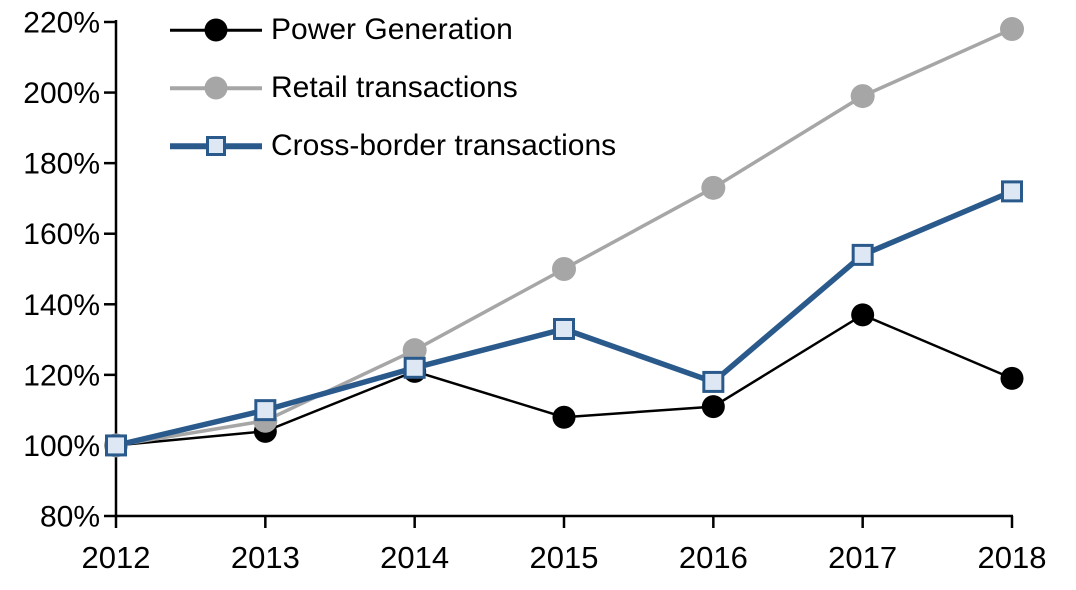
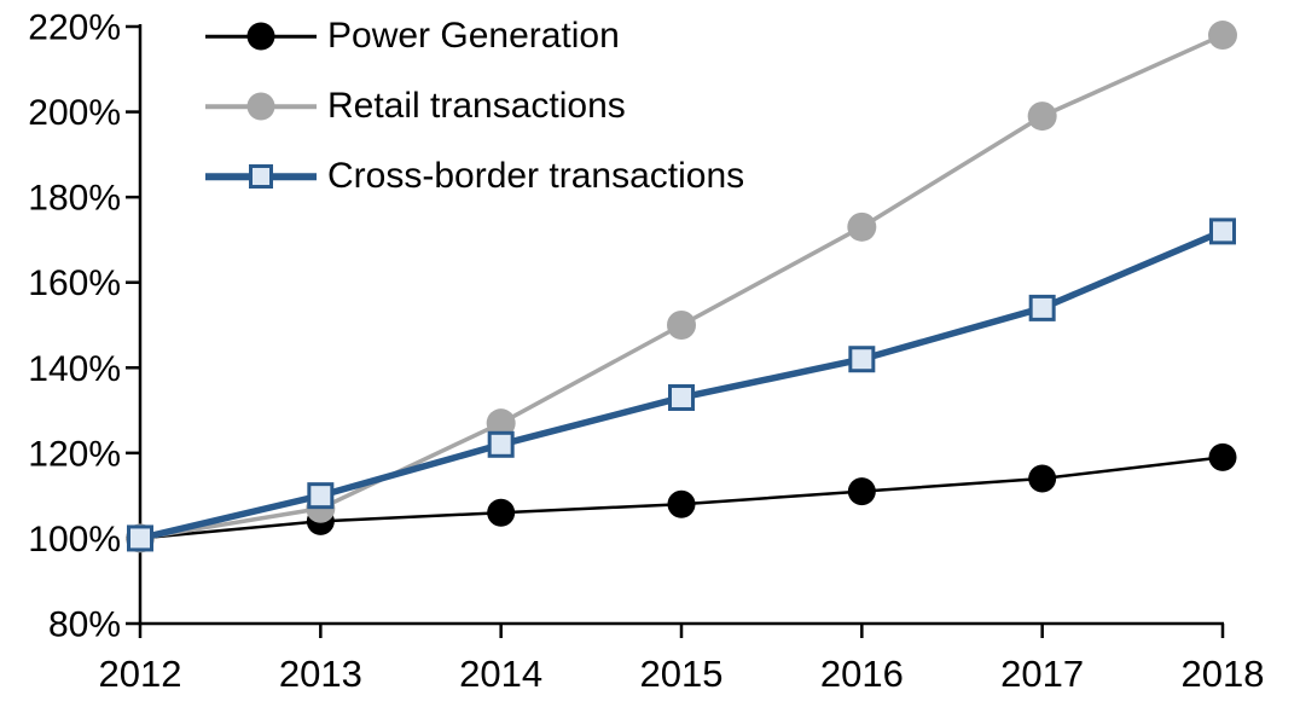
Power Generation/2014: 121% -> 106%
Cross-border transactions/2016: 118% -> 142%
Power Generation/2017: 137% -> 114%
